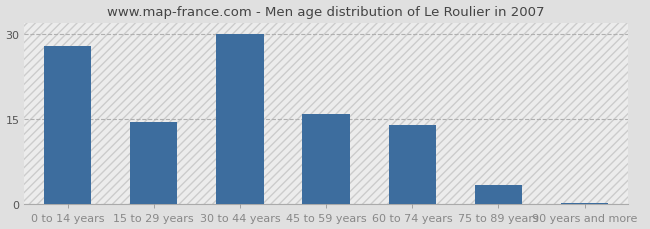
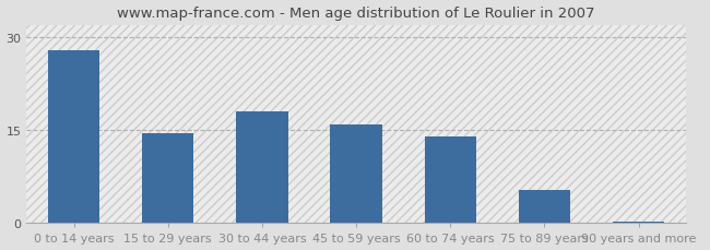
30 to 44 years: 30.0 -> 18.0
75 to 89 years: 3.5 -> 5.4
